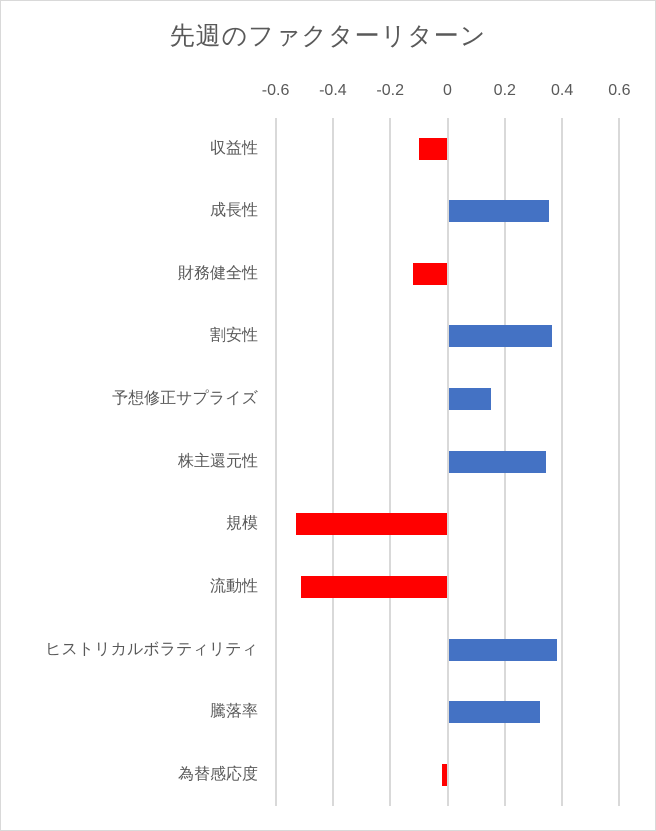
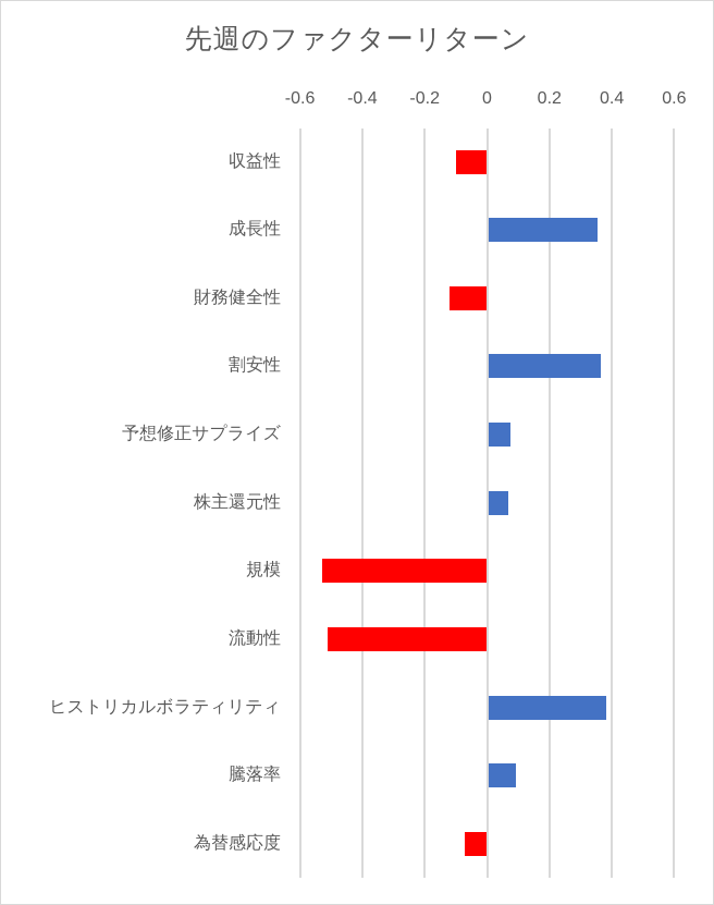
予想修正サプライズ: 0.15 -> 0.07
株主還元性: 0.34 -> 0.07
騰落率: 0.32 -> 0.09
為替感応度: -0.02 -> -0.07
